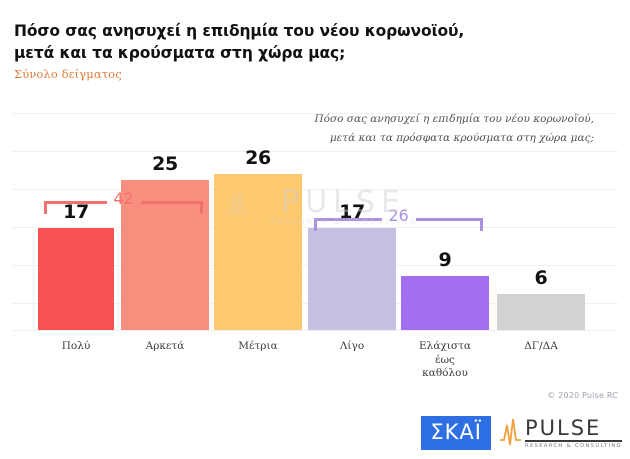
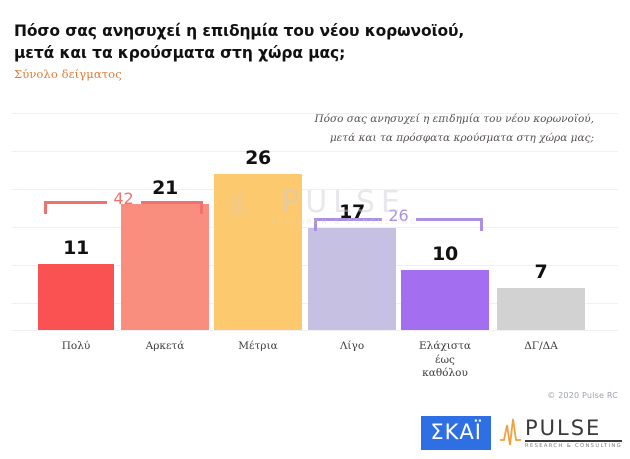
Πολύ: 17 -> 11
Αρκετά: 25 -> 21
Ελάχιστα έως καθόλου: 9 -> 10
ΔΓ/ΔΑ: 6 -> 7
